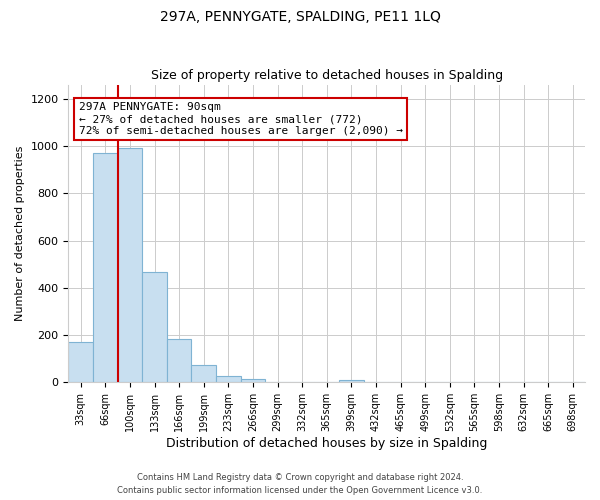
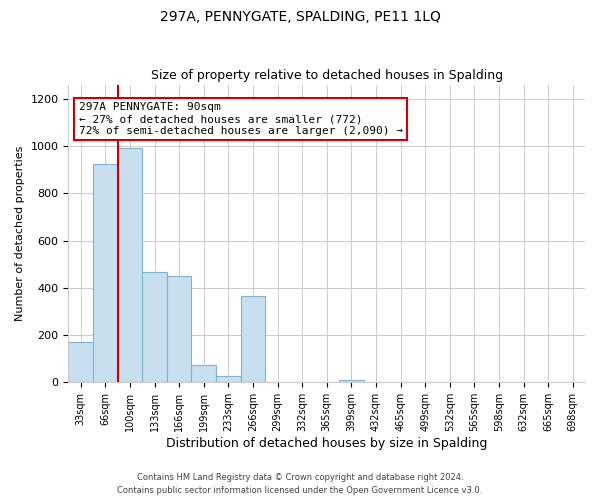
66sqm: 970 -> 925
166sqm: 185 -> 450
266sqm: 15 -> 365
